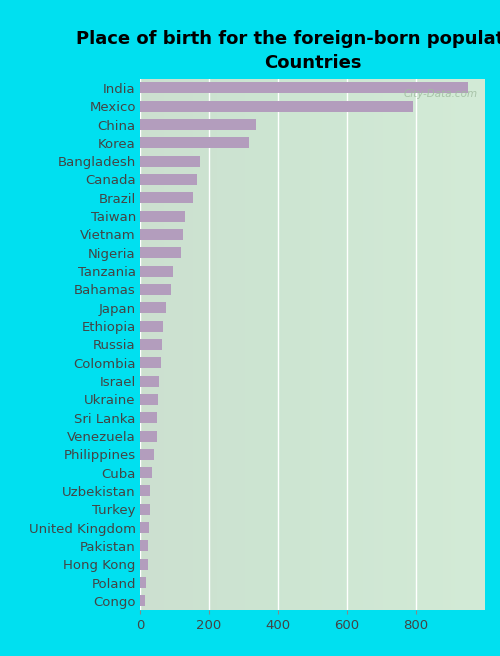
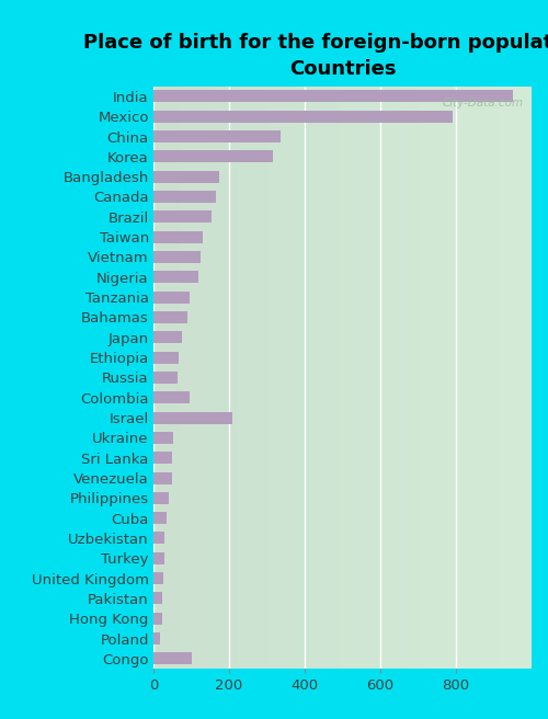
Colombia: 60 -> 95
Israel: 55 -> 210
Congo: 15 -> 100
